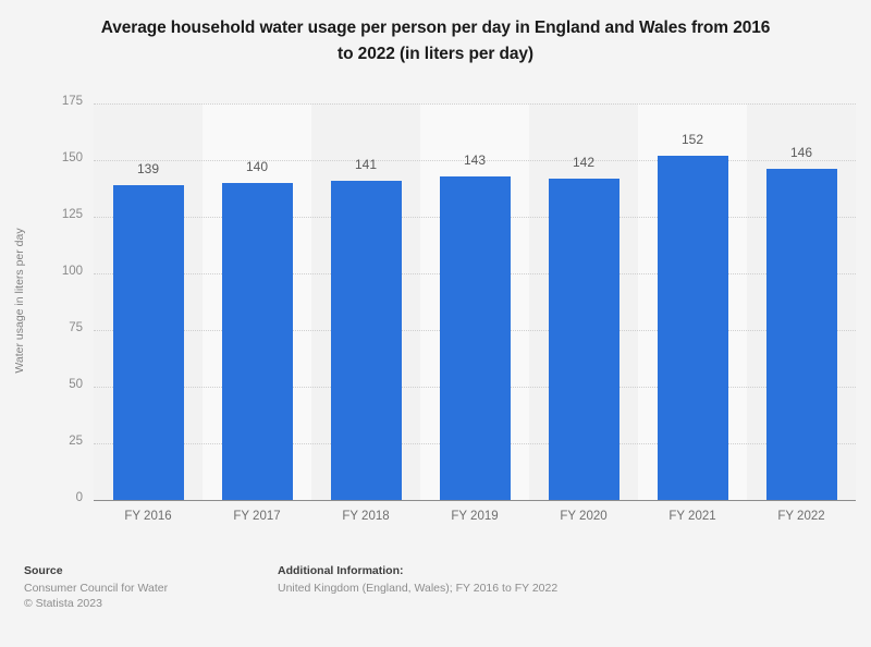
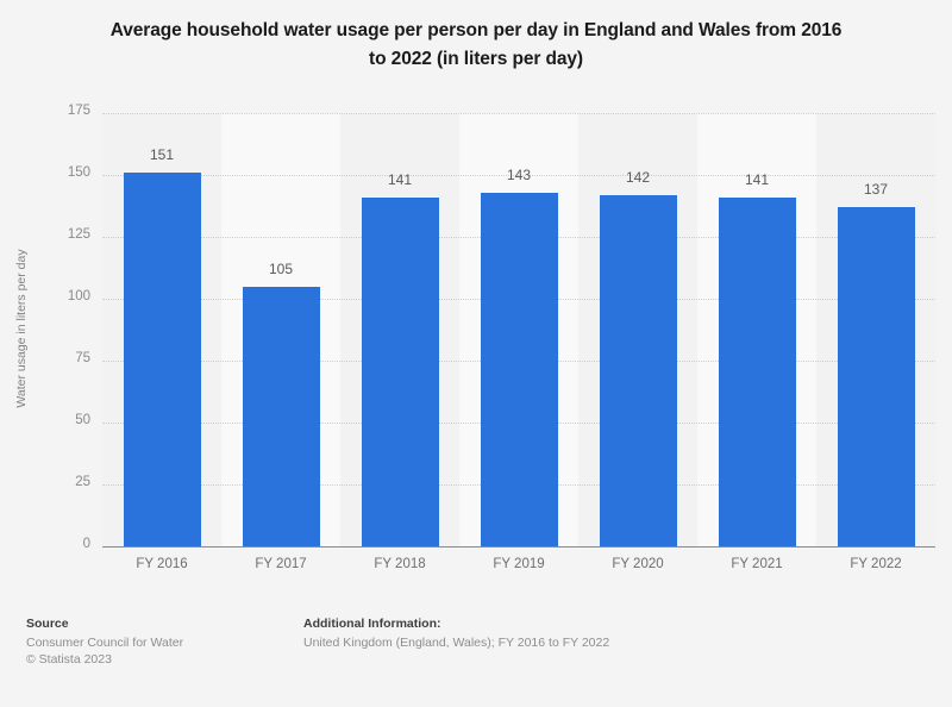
FY 2016: 139 -> 151
FY 2017: 140 -> 105
FY 2021: 152 -> 141
FY 2022: 146 -> 137
